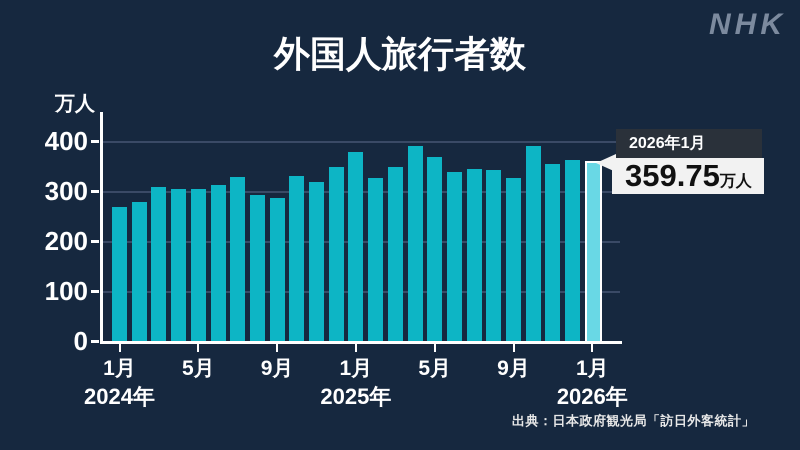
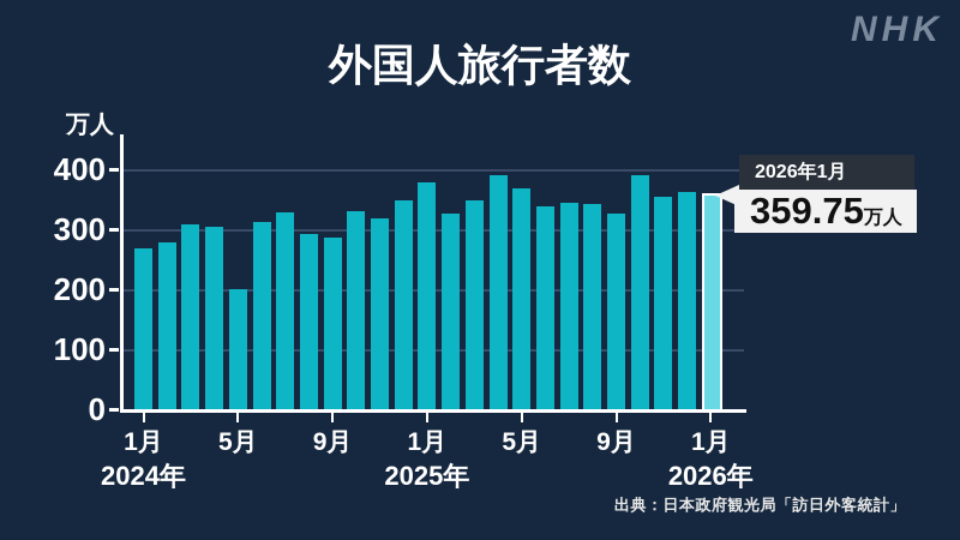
2024年5月: 300 -> 200
